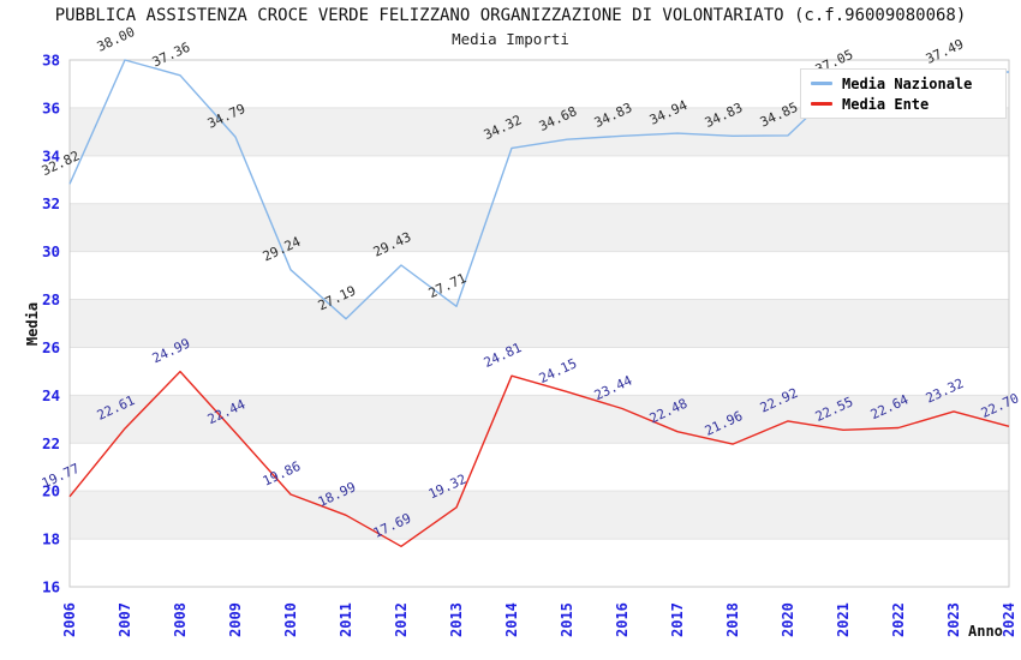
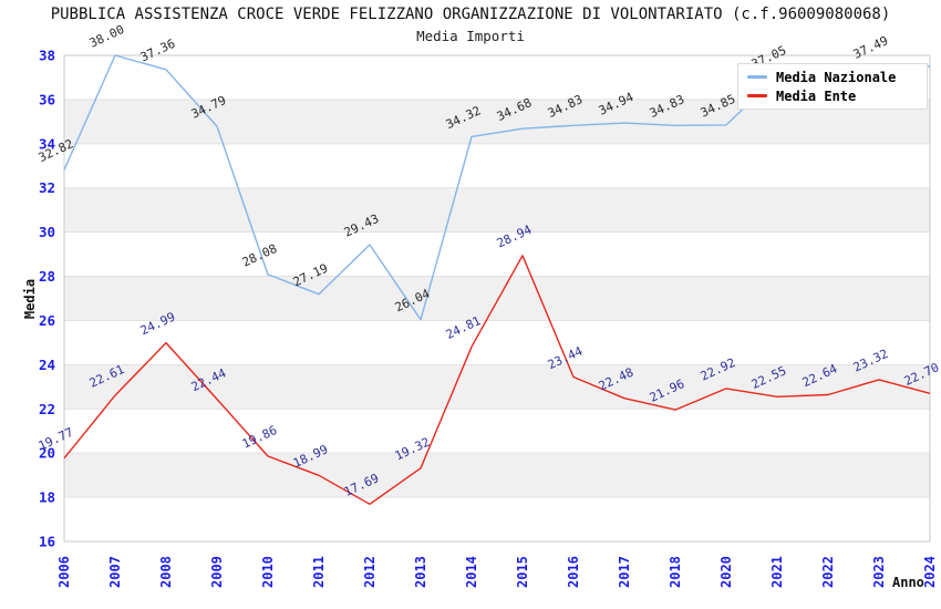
Media Nazionale/2010: 29.24 -> 28.08
Media Nazionale/2013: 27.71 -> 26.04
Media Ente/2015: 24.15 -> 28.94
